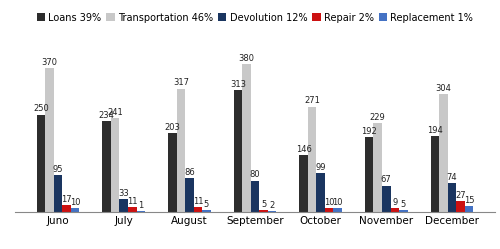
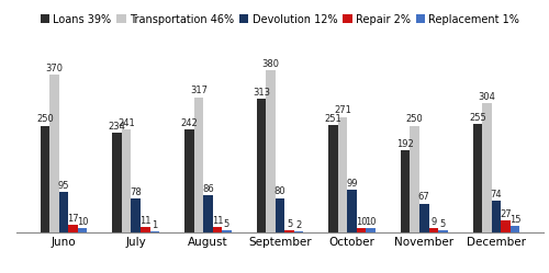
Devolution 12%/July: 33 -> 78
Loans 39%/August: 203 -> 242
Loans 39%/October: 146 -> 251
Transportation 46%/November: 229 -> 250
Loans 39%/December: 194 -> 255
